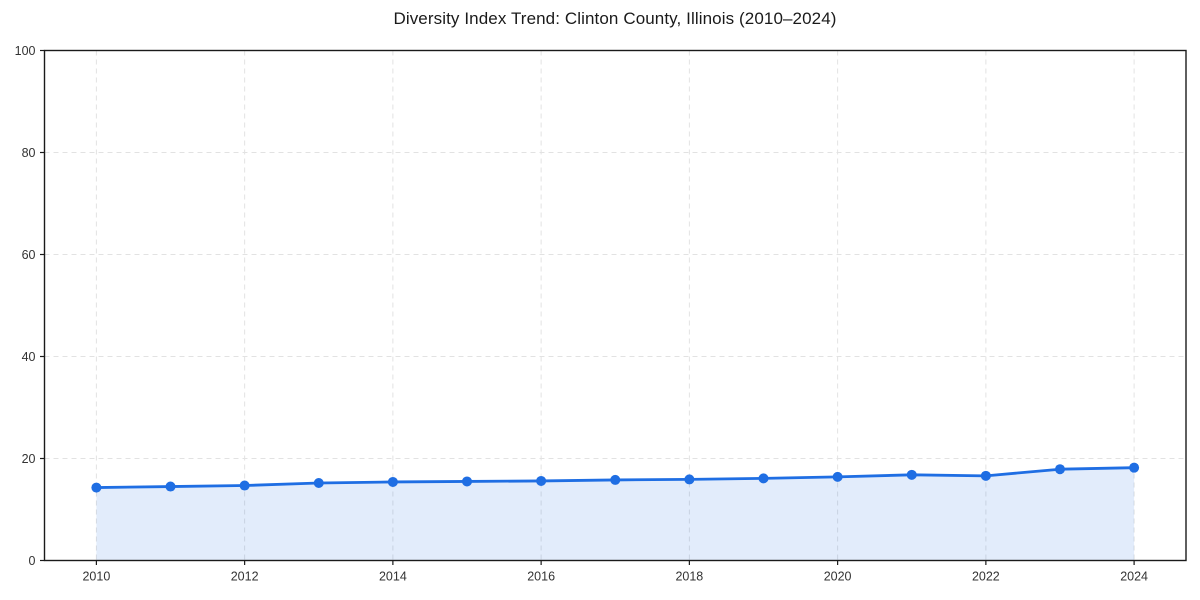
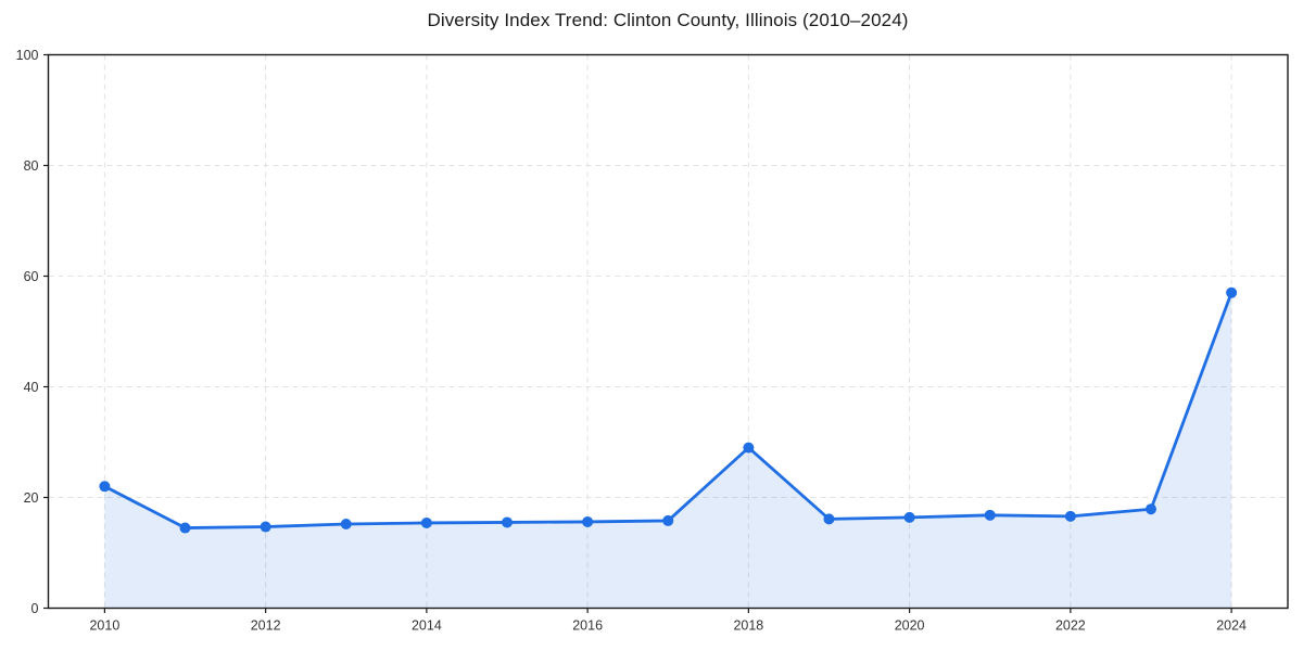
2010: 14 -> 22
2018: 16 -> 29
2024: 18 -> 57
